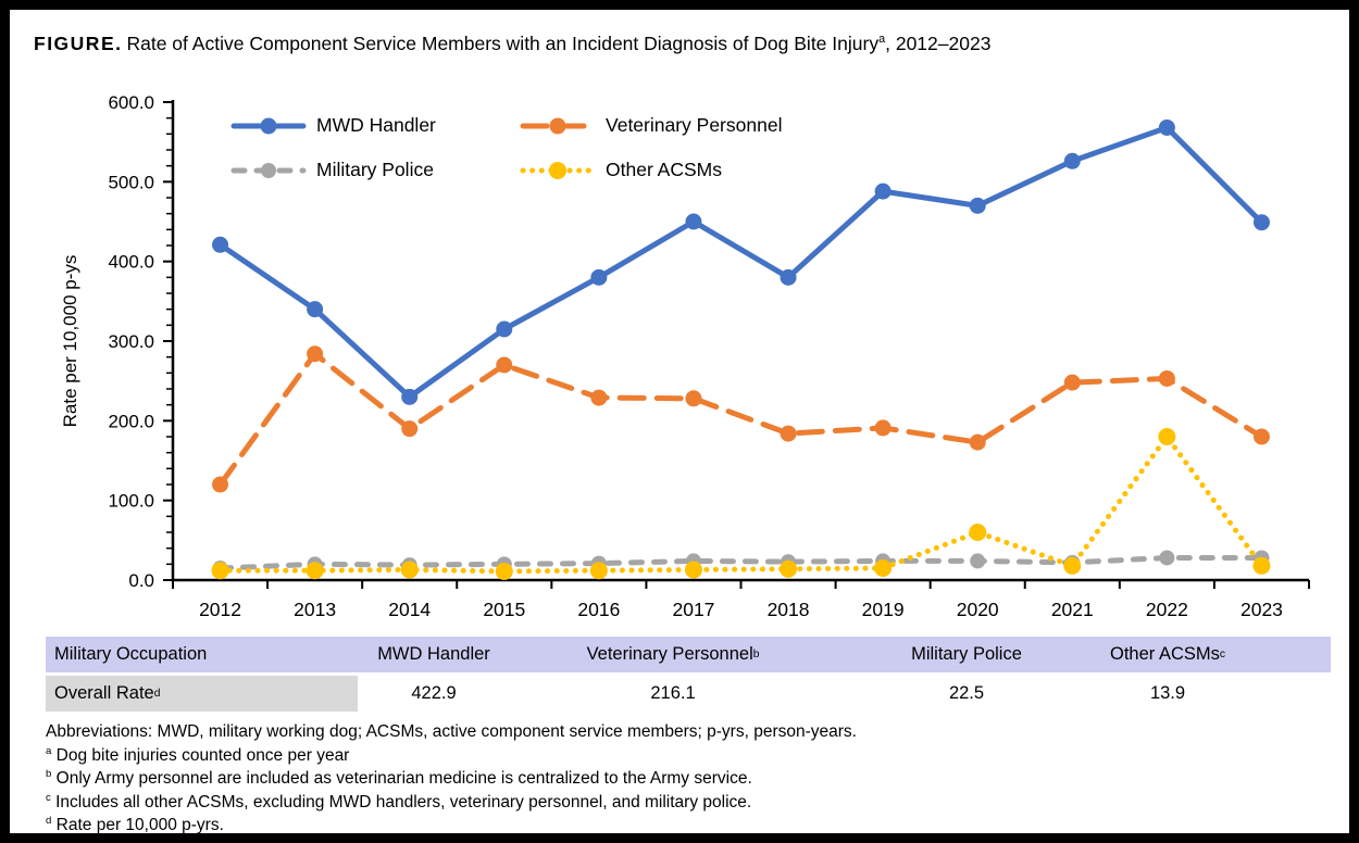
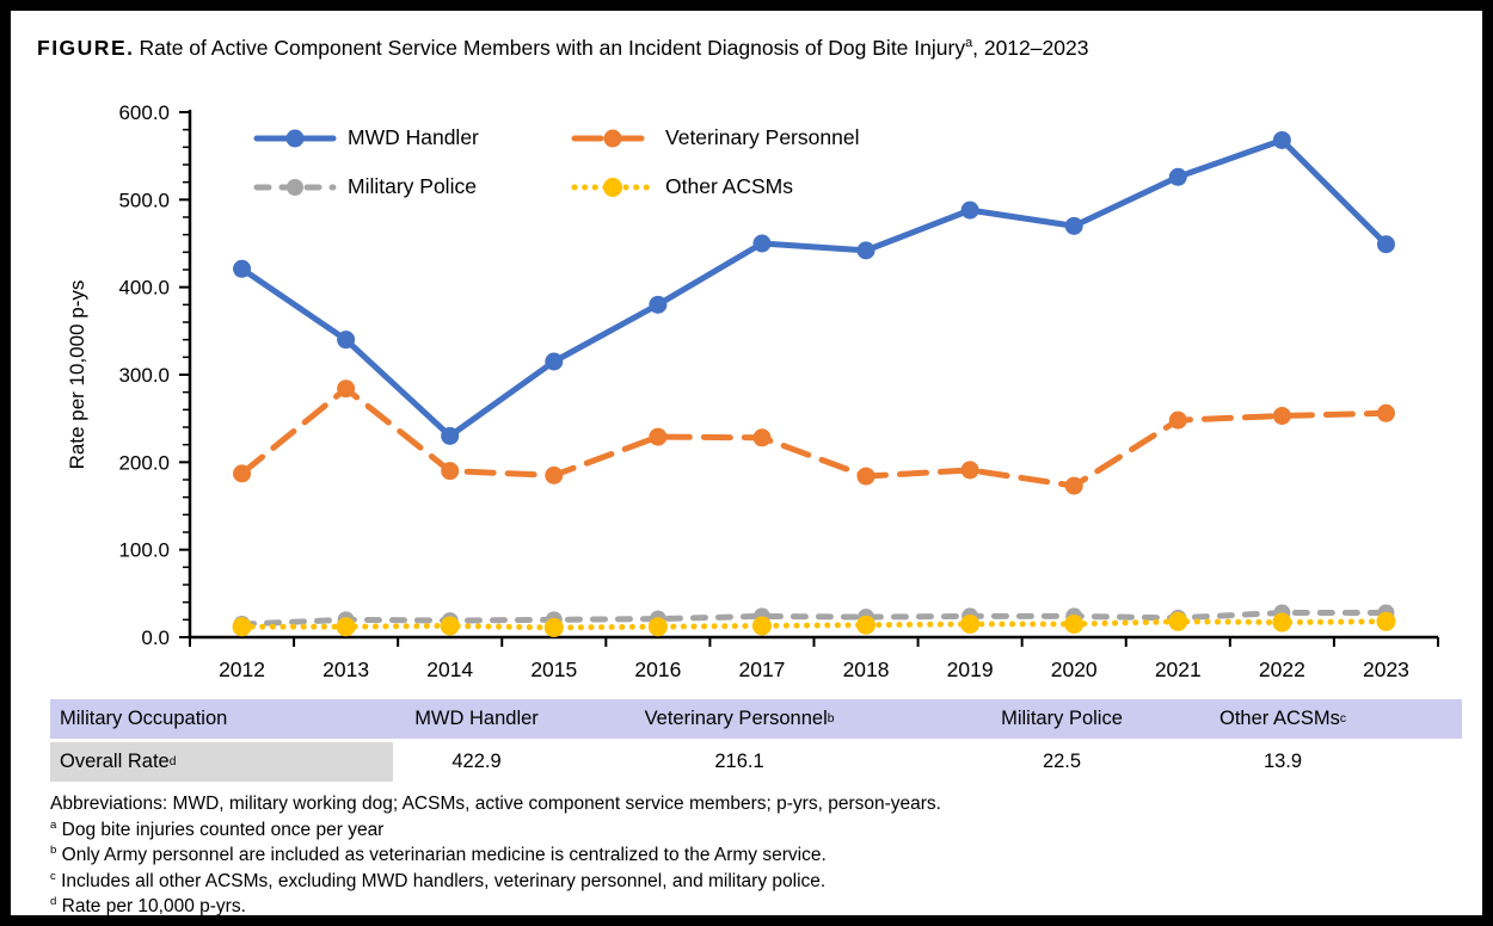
Veterinary Personnel/2012: 120 -> 190
Veterinary Personnel/2015: 270 -> 180
MWD Handler/2018: 380 -> 440
Other ACSMs/2020: 60 -> 20
Other ACSMs/2022: 180 -> 20
Veterinary Personnel/2023: 180 -> 260
